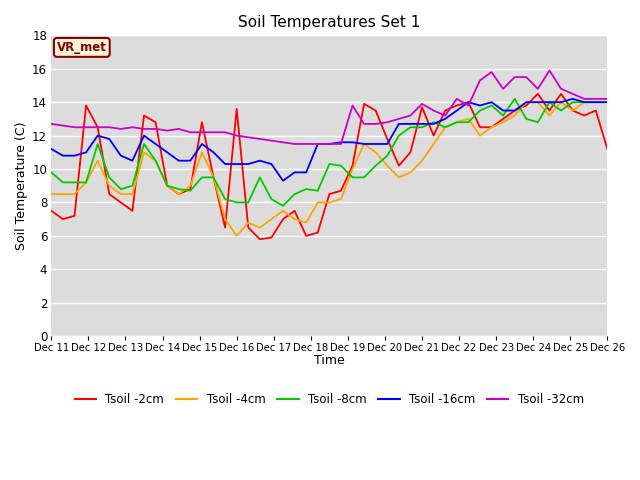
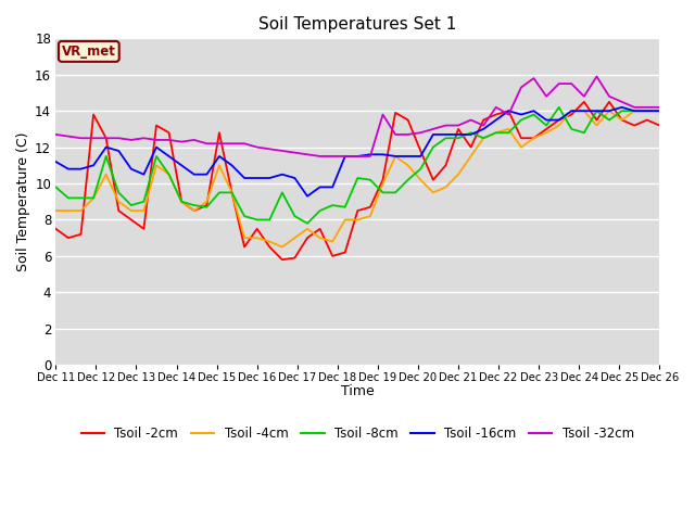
Tsoil -2cm/Dec 16: 13.6 -> 7.5
Tsoil -4cm/Dec 16: 6.0 -> 7.0
Tsoil -2cm/Dec 21: 13.7 -> 13.0
Tsoil -32cm/Dec 21: 13.9 -> 13.2
Tsoil -2cm/Dec 26: 11.2 -> 13.2
